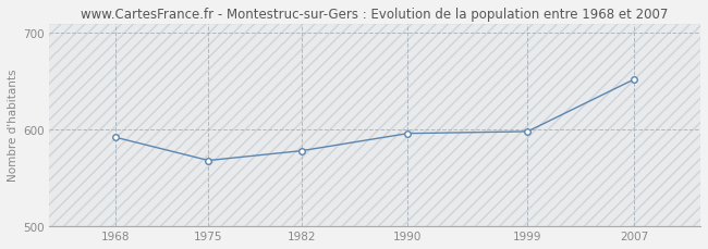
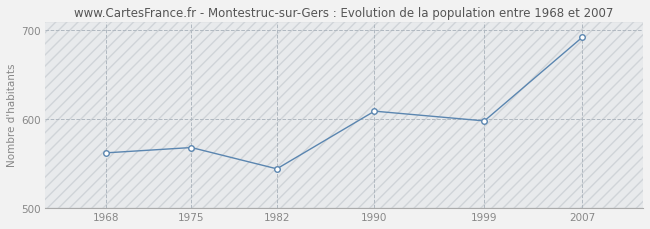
1968: 592 -> 562
1982: 578 -> 544
1990: 596 -> 609
2007: 652 -> 692
